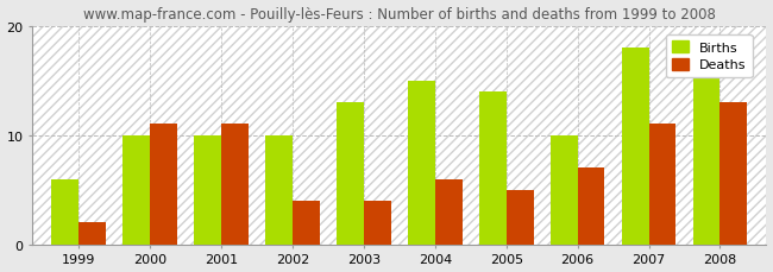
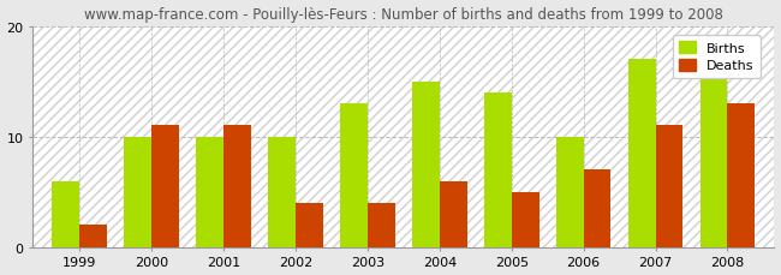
Births/2007: 18 -> 17
